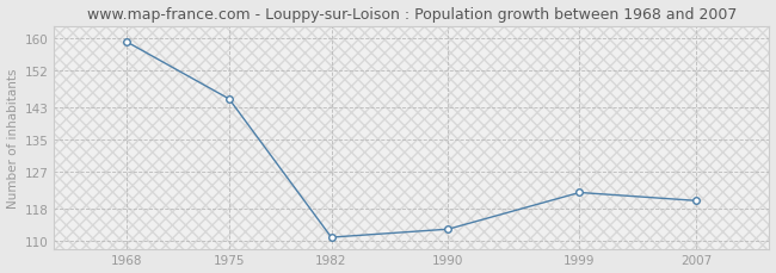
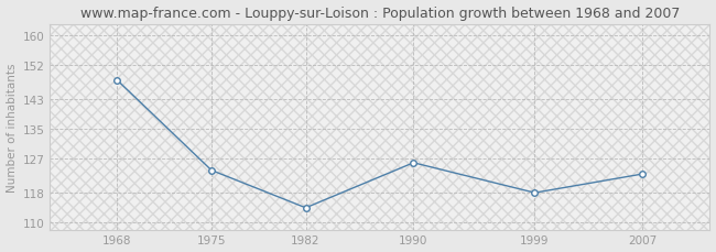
1968: 159 -> 148
1975: 145 -> 124
1982: 111 -> 114
1990: 113 -> 126
1999: 122 -> 118
2007: 120 -> 123
